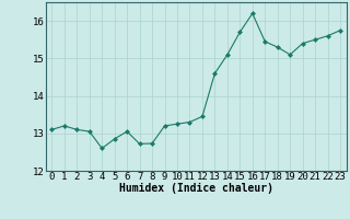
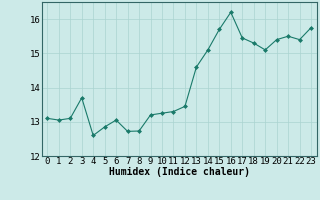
1: 13.20 -> 13.05
3: 13.05 -> 13.70
22: 15.60 -> 15.40
